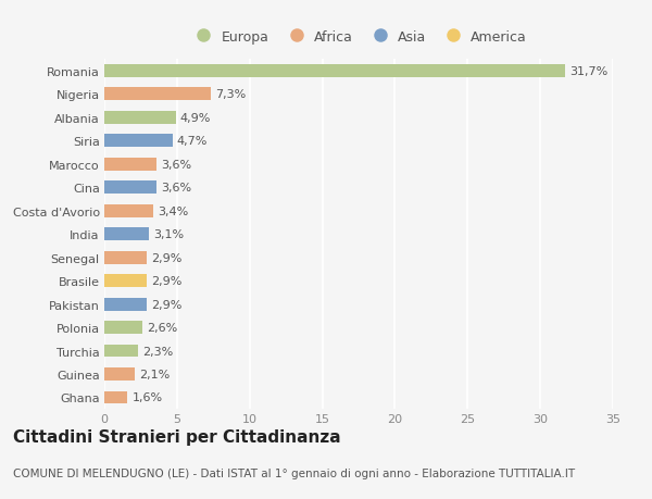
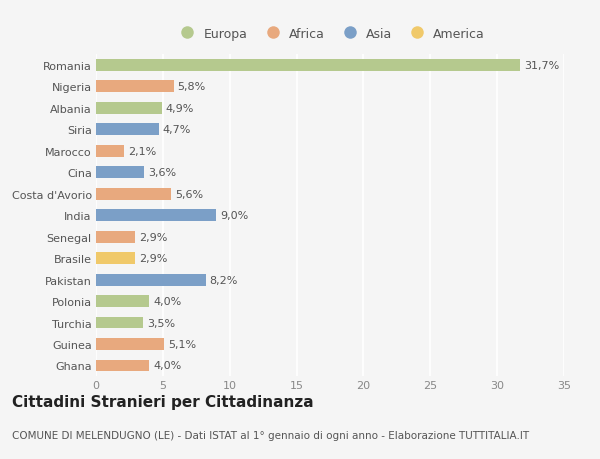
Nigeria: 7,3% -> 5,8%
Marocco: 3,6% -> 2,1%
Costa d'Avorio: 3,4% -> 5,6%
India: 3,1% -> 9,0%
Pakistan: 2,9% -> 8,2%
Polonia: 2,6% -> 4,0%
Turchia: 2,3% -> 3,5%
Guinea: 2,1% -> 5,1%
Ghana: 1,6% -> 4,0%
